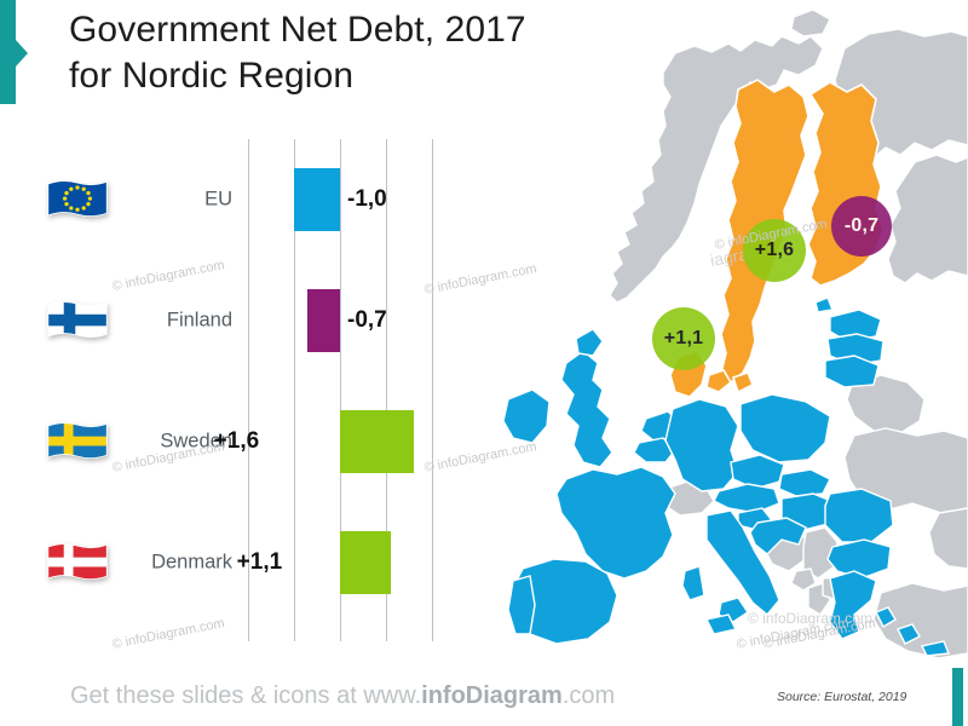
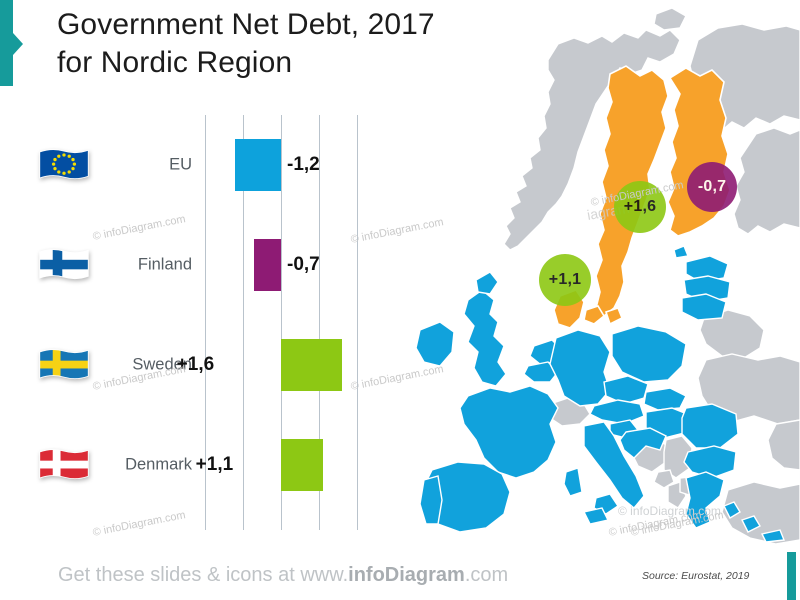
EU: -1,0 -> -1,2
